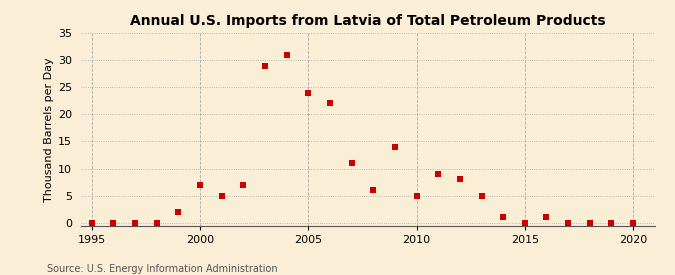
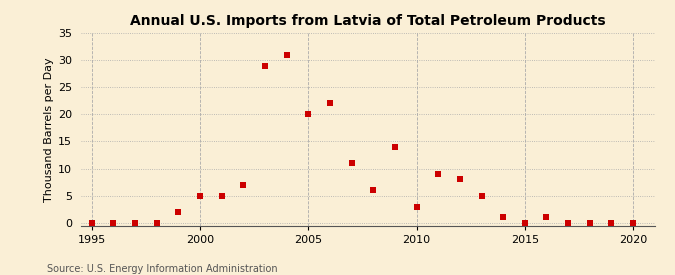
2000: 7 -> 5
2005: 24 -> 20
2010: 5 -> 3
